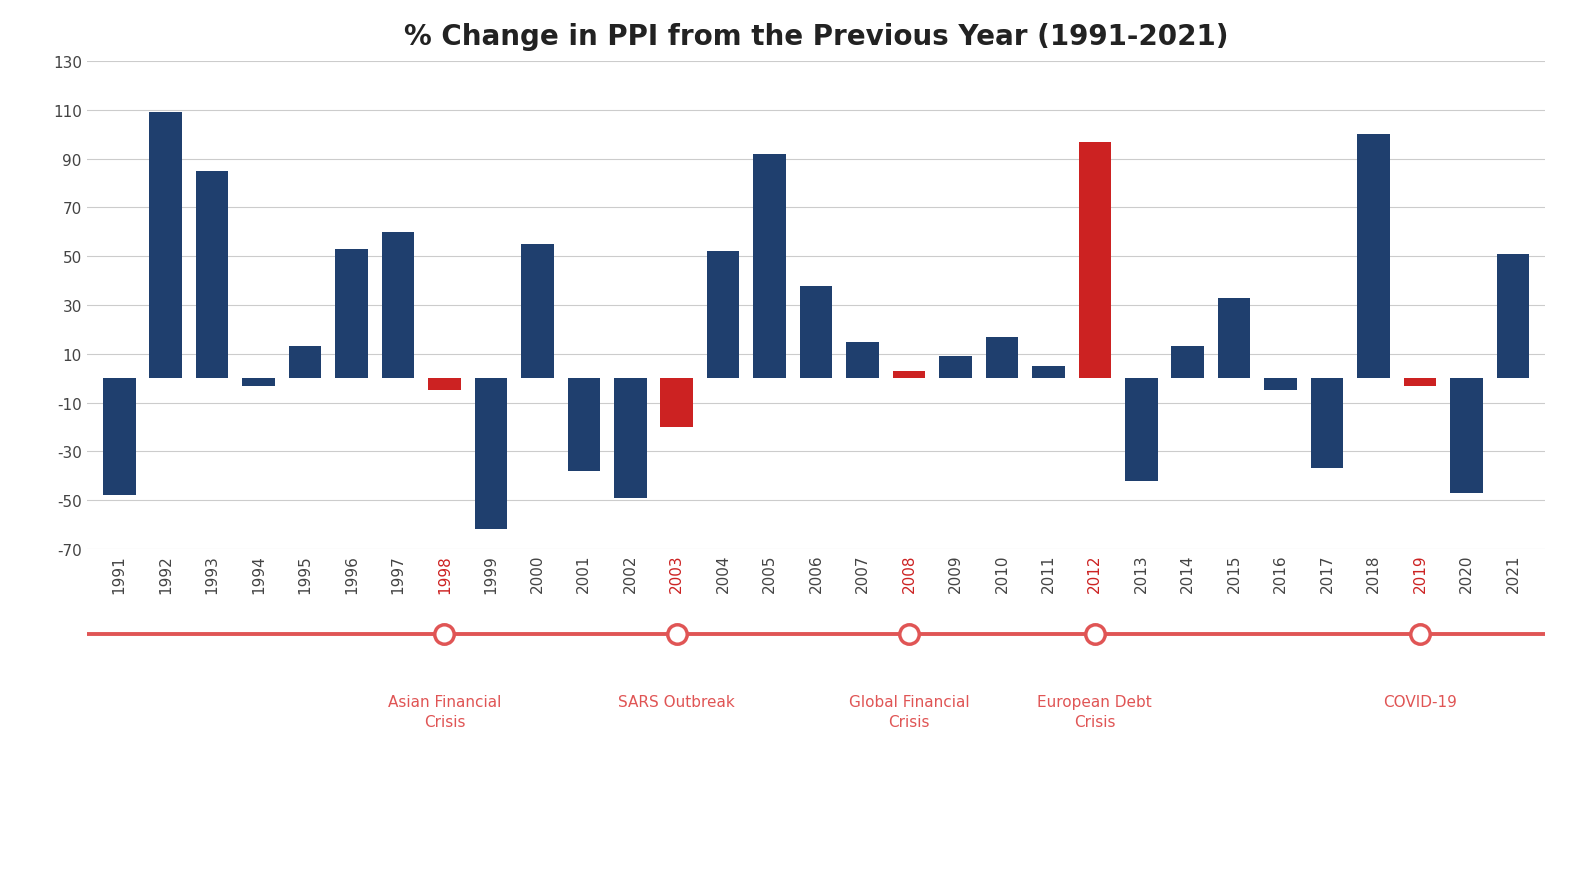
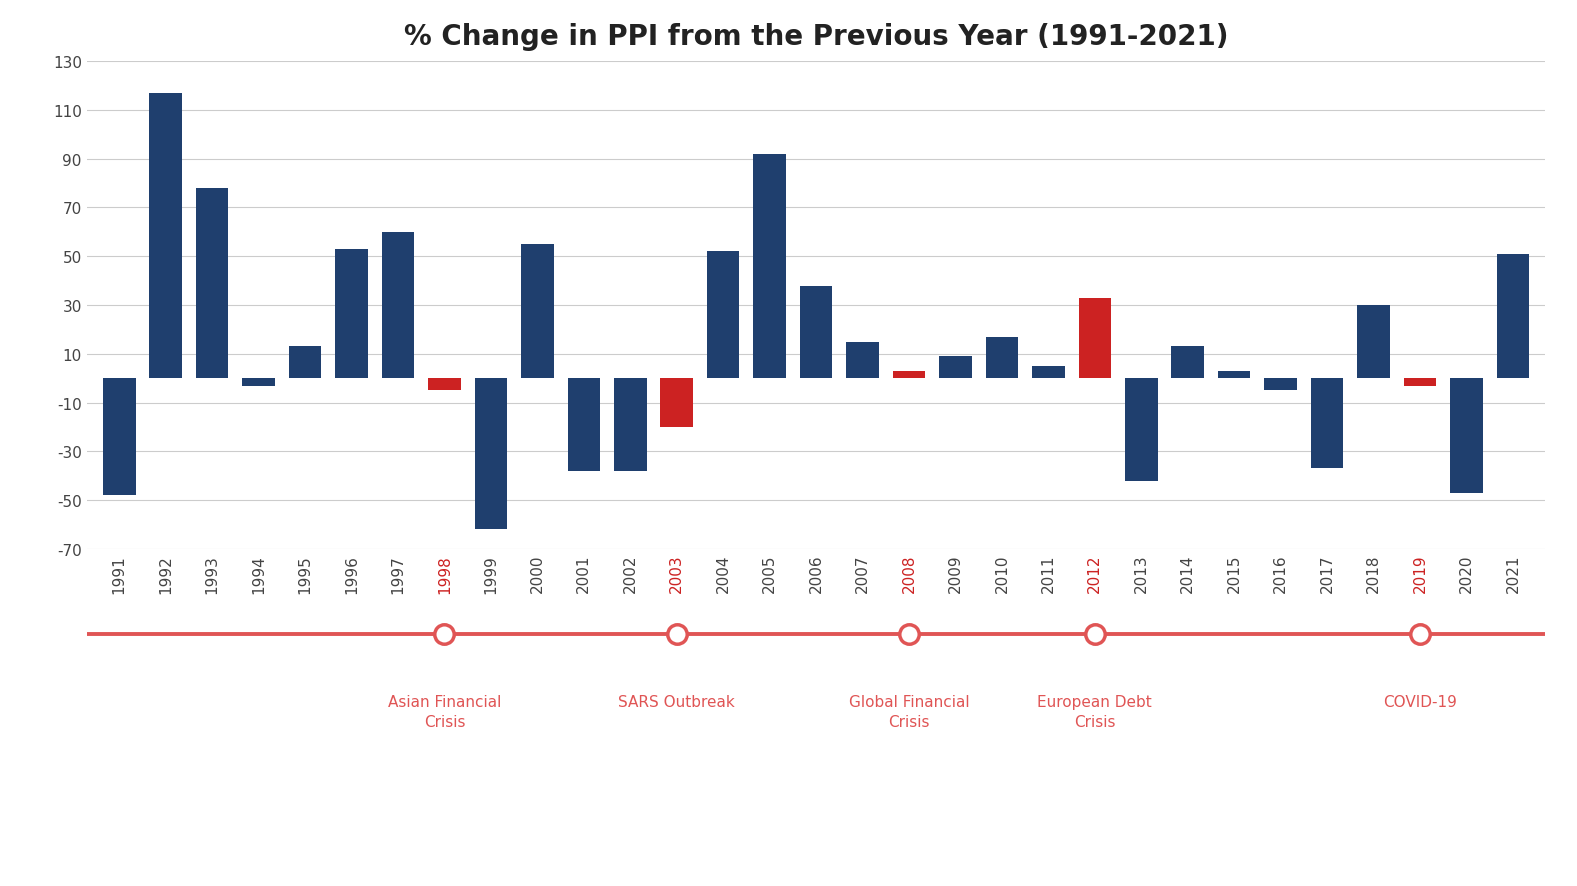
1992: 109 -> 117
1993: 85 -> 78
2002: -49 -> -38
2012: 97 -> 33
2015: 33 -> 3
2018: 100 -> 30
